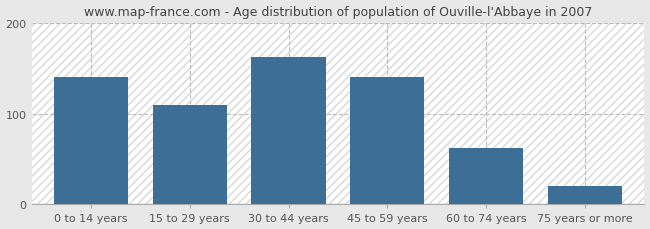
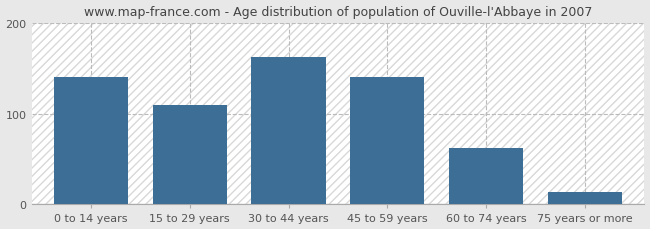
75 years or more: 20 -> 14
